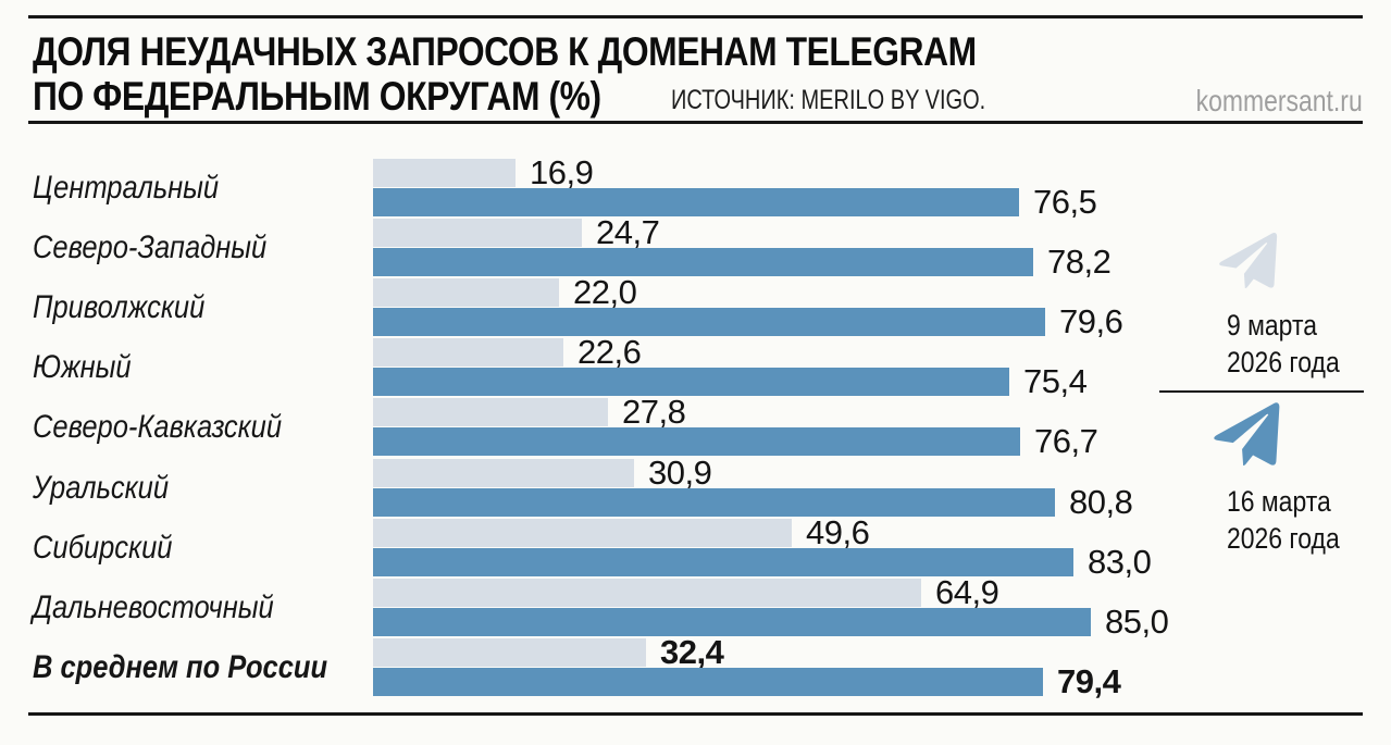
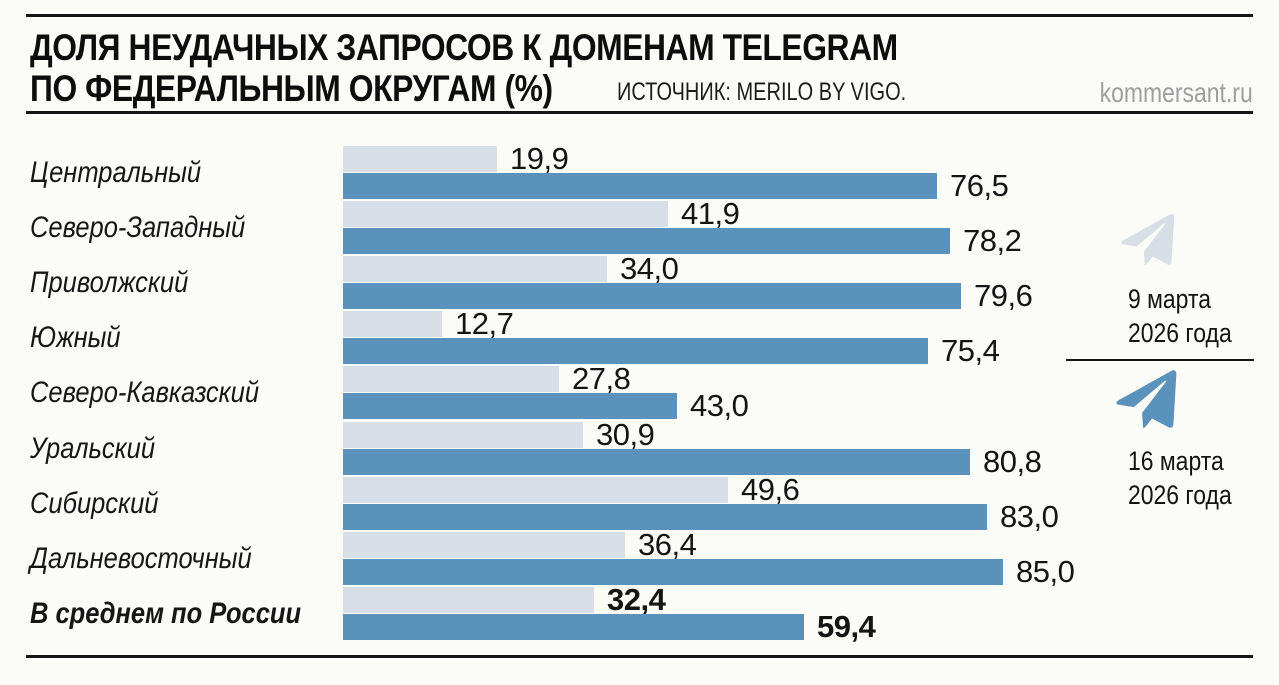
9 марта 2026 года/Центральный: 16,9 -> 19,9
9 марта 2026 года/Северо-Западный: 24,7 -> 41,9
9 марта 2026 года/Приволжский: 22,0 -> 34,0
9 марта 2026 года/Южный: 22,6 -> 12,7
16 марта 2026 года/Северо-Кавказский: 76,7 -> 43,0
9 марта 2026 года/Дальневосточный: 64,9 -> 36,4
16 марта 2026 года/В среднем по России: 79,4 -> 59,4
